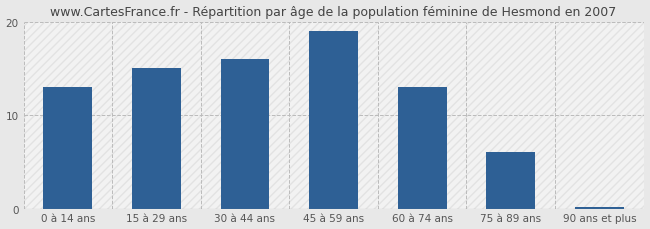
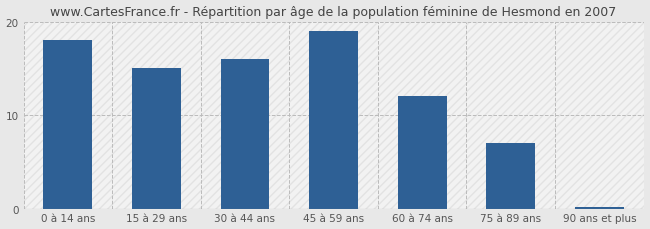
0 à 14 ans: 13.0 -> 18.0
60 à 74 ans: 13.0 -> 12.0
75 à 89 ans: 6.0 -> 7.0
